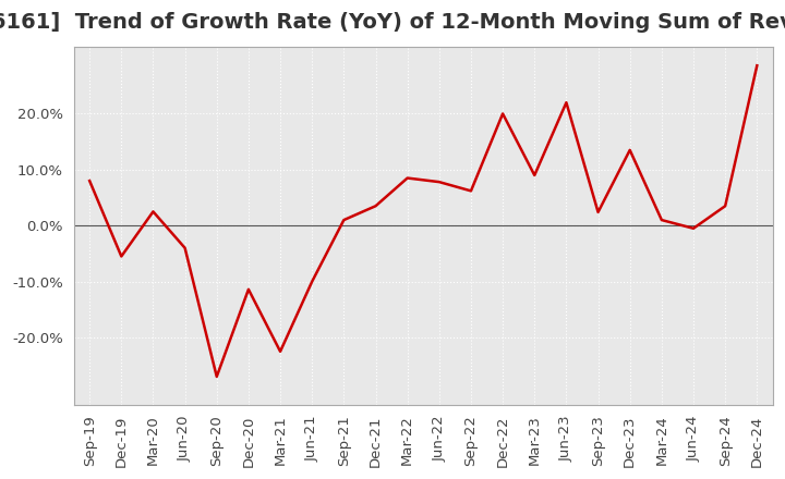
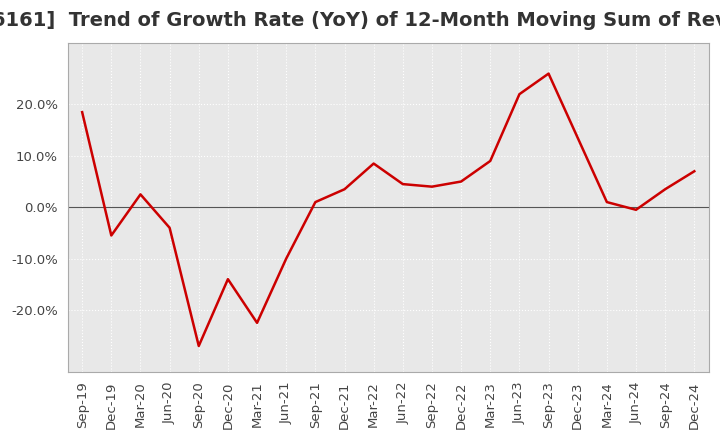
Sep-19: 8.0% -> 18.5%
Dec-20: -11.4% -> -14.0%
Jun-22: 7.8% -> 4.5%
Sep-22: 6.2% -> 4.0%
Dec-22: 20.0% -> 5.0%
Sep-23: 2.4% -> 26.0%
Dec-24: 28.6% -> 7.0%
